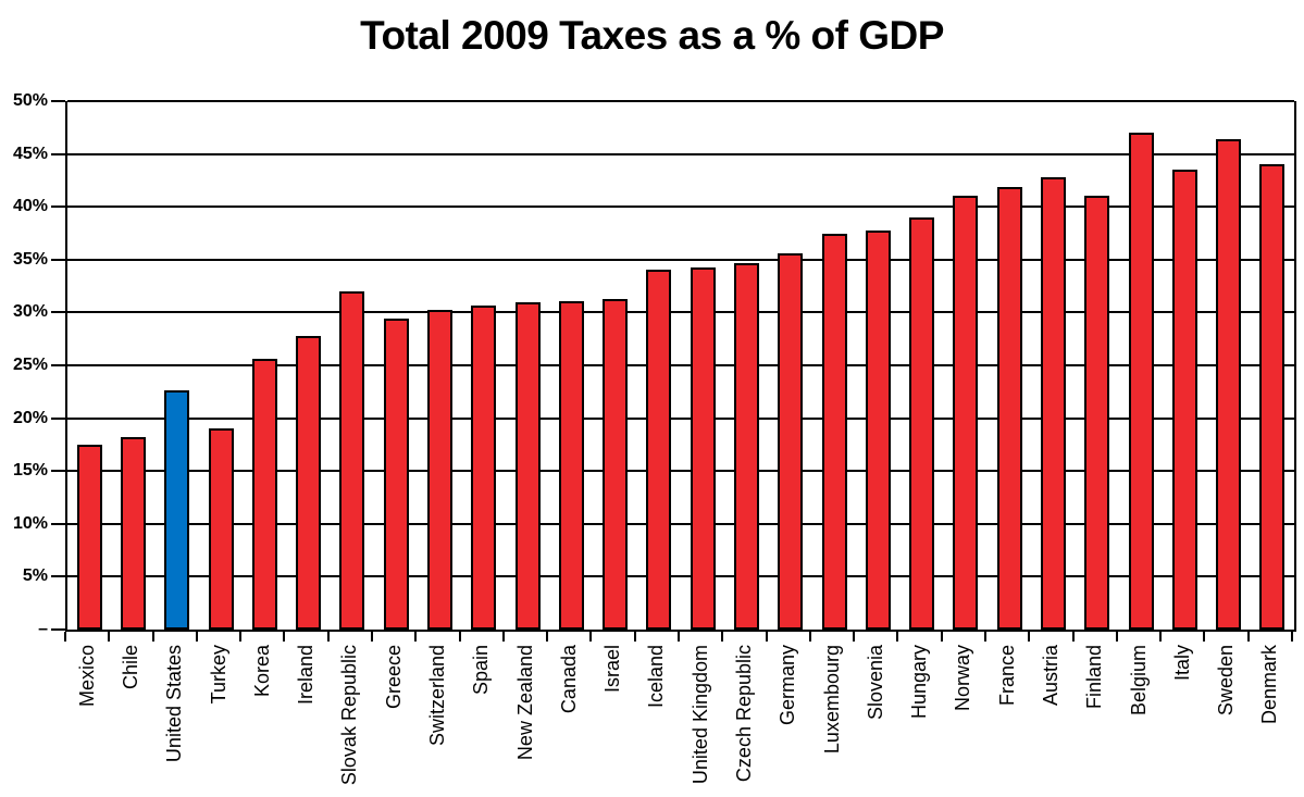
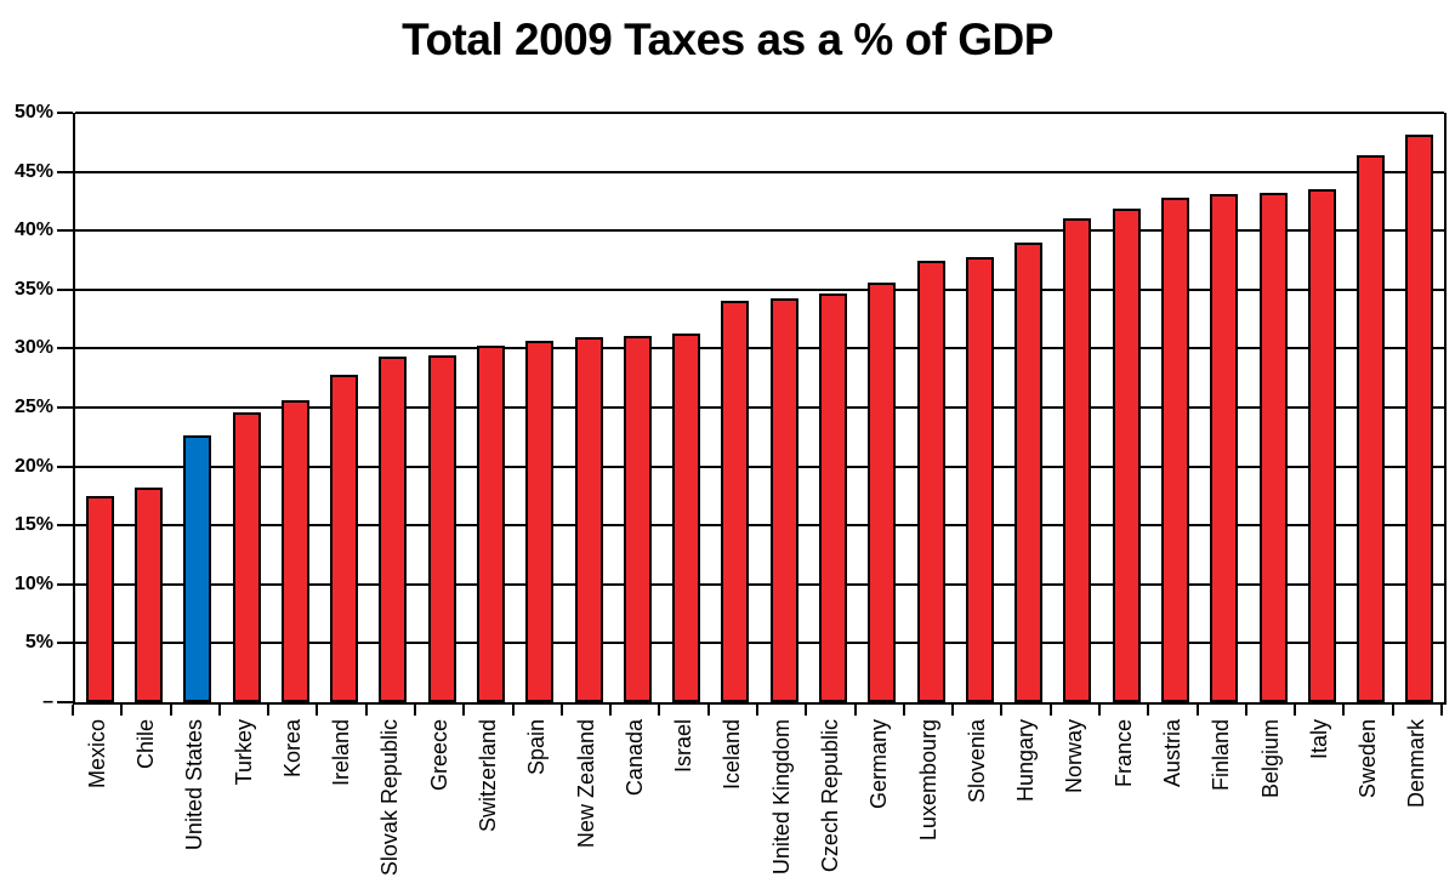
Turkey: 19% -> 25%
Slovak Republic: 32% -> 29%
Finland: 41% -> 43%
Belgium: 47% -> 43%
Denmark: 44% -> 48%
